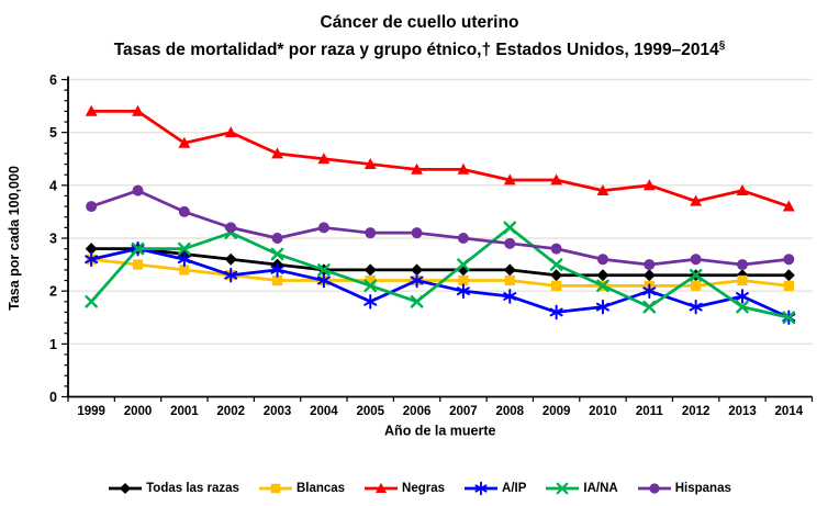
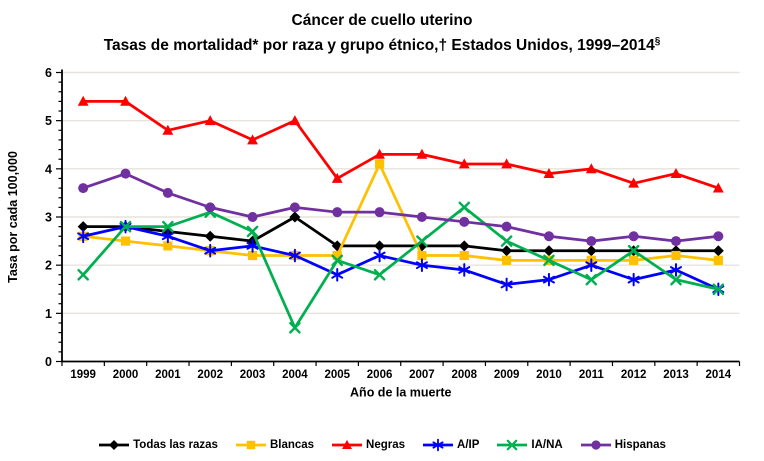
Todas las razas/2004: 2.4 -> 3.0
Negras/2004: 4.5 -> 5.0
IA/NA/2004: 2.4 -> 0.7
Negras/2005: 4.4 -> 3.8
Blancas/2006: 2.2 -> 4.1
